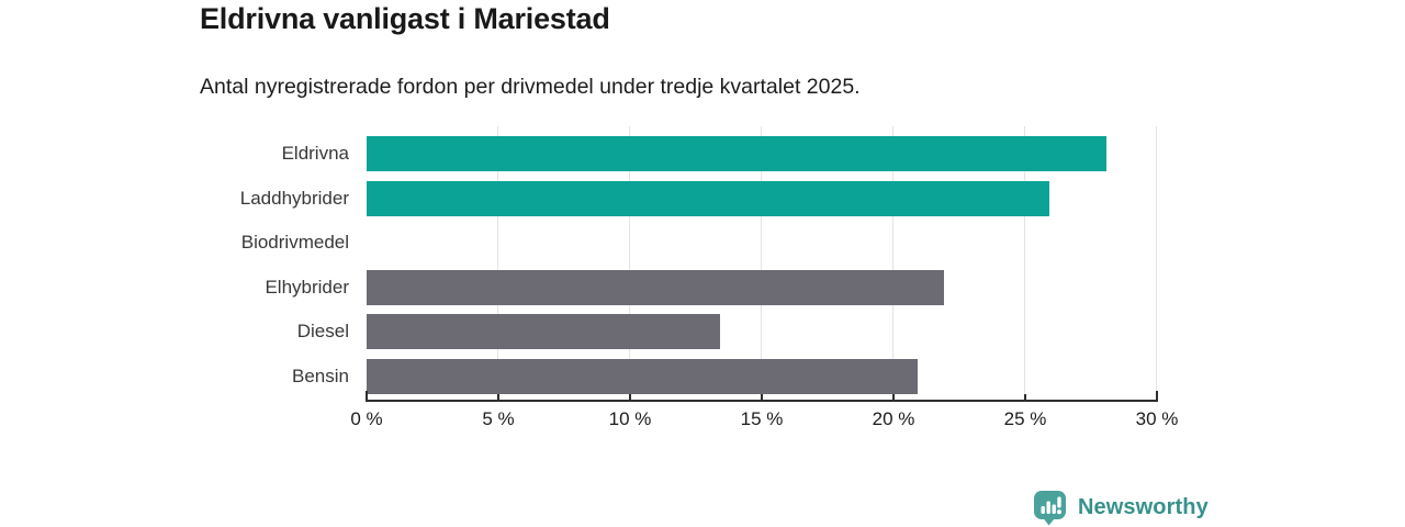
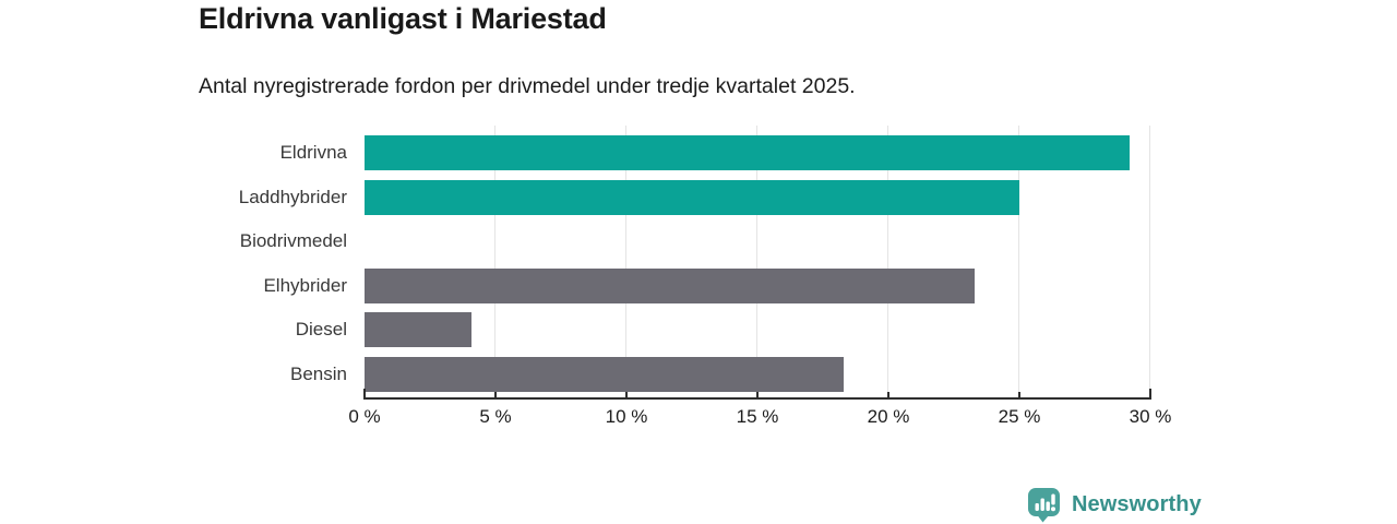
Eldrivna: 28.1% -> 29.2%
Laddhybrider: 25.9% -> 25.0%
Elhybrider: 21.9% -> 23.3%
Diesel: 13.4% -> 4.1%
Bensin: 20.9% -> 18.3%
